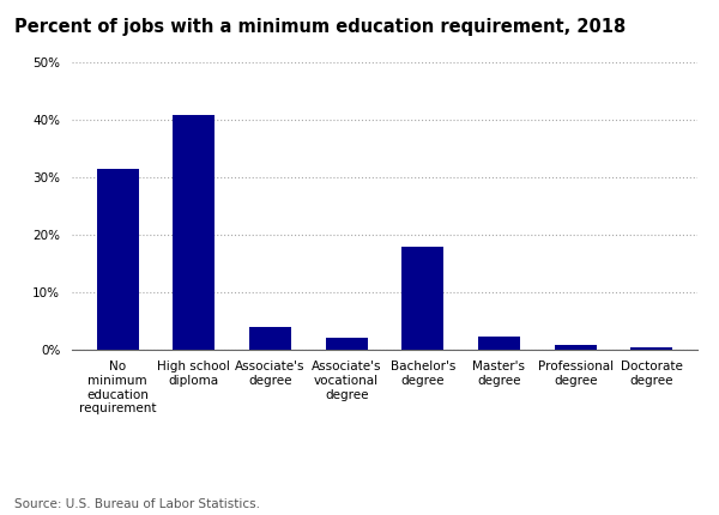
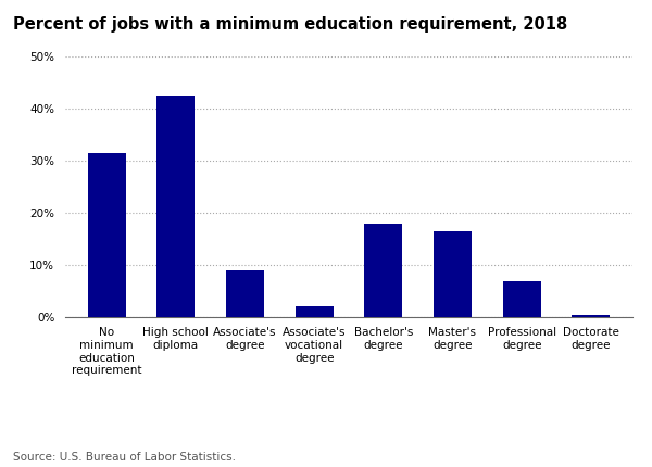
High school diploma: 40.7% -> 42.5%
Associate's degree: 4.0% -> 9.0%
Master's degree: 2.4% -> 16.5%
Professional degree: 1.0% -> 7.0%
